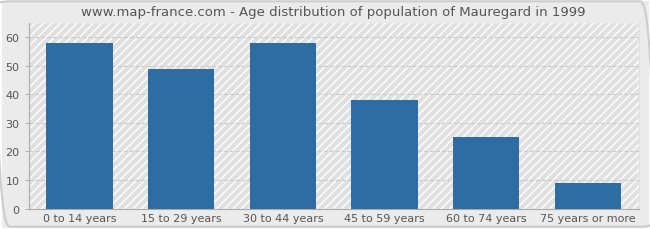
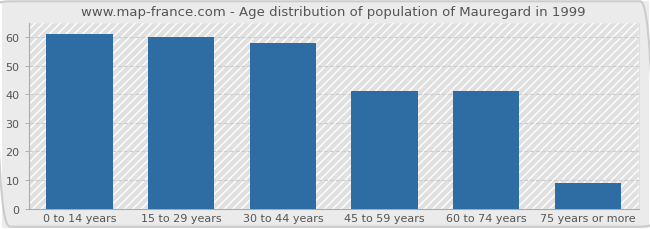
0 to 14 years: 58 -> 61
15 to 29 years: 49 -> 60
45 to 59 years: 38 -> 41
60 to 74 years: 25 -> 41
